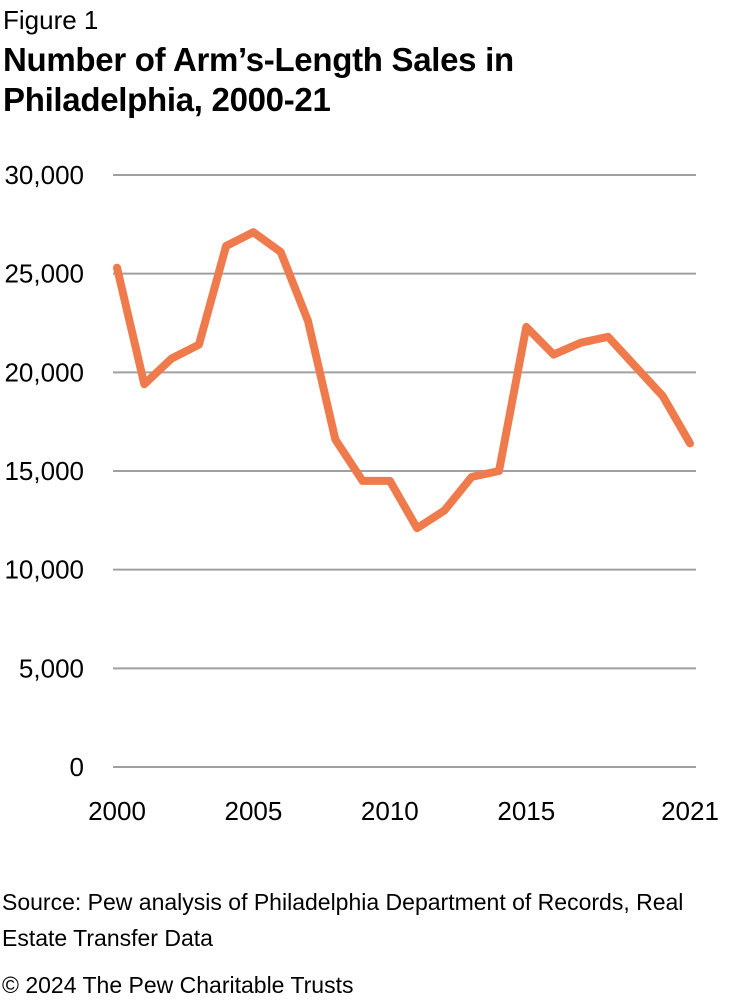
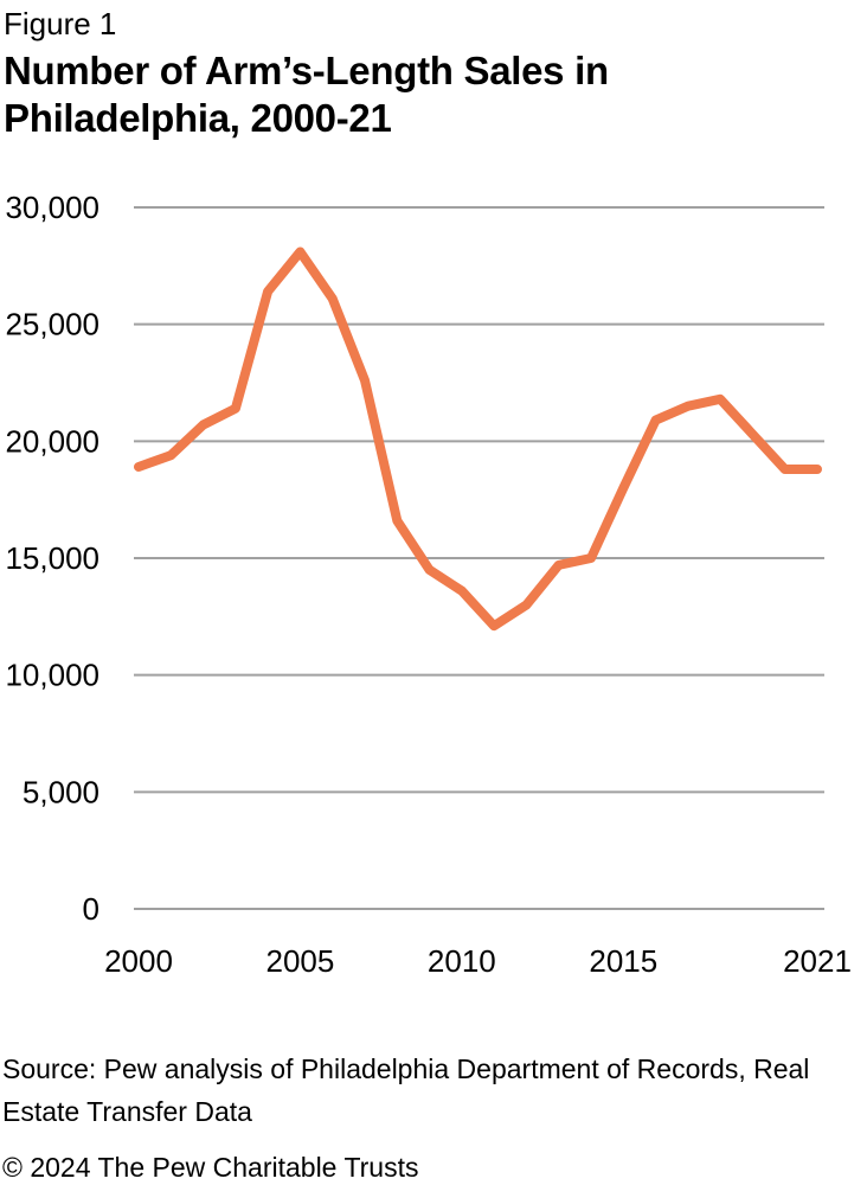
2000: 25300 -> 18900
2005: 27100 -> 28100
2010: 14500 -> 13600
2015: 22300 -> 18000
2021: 16400 -> 18800
